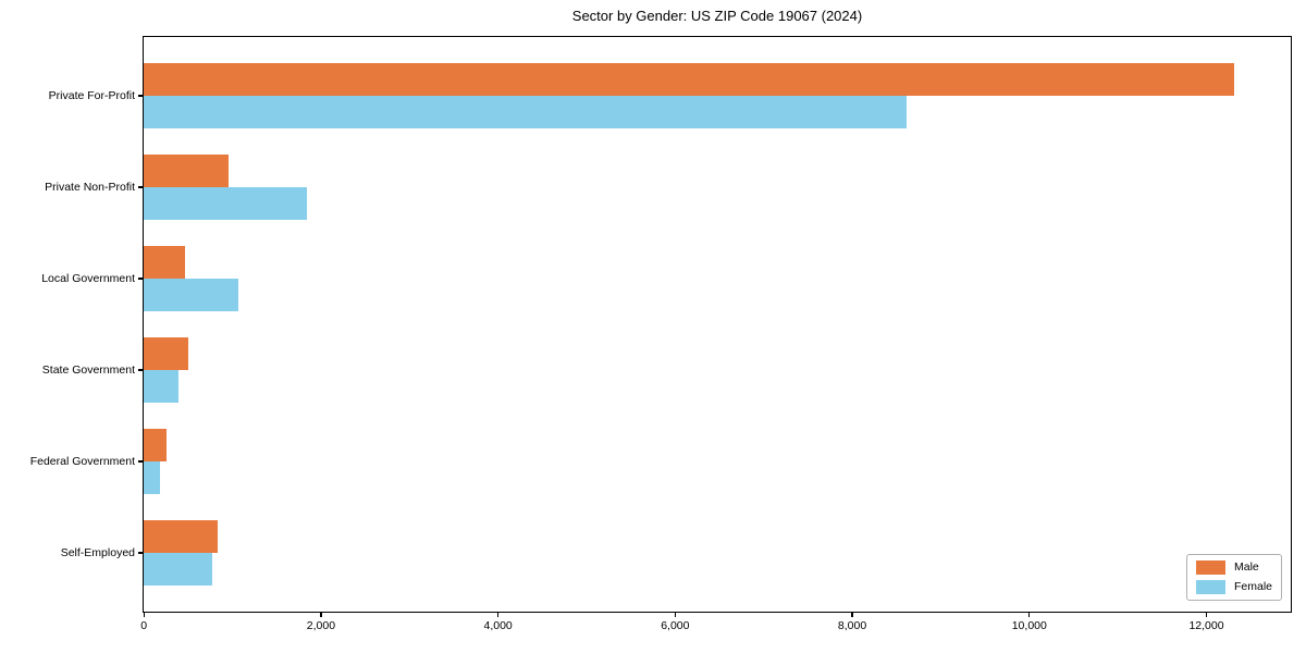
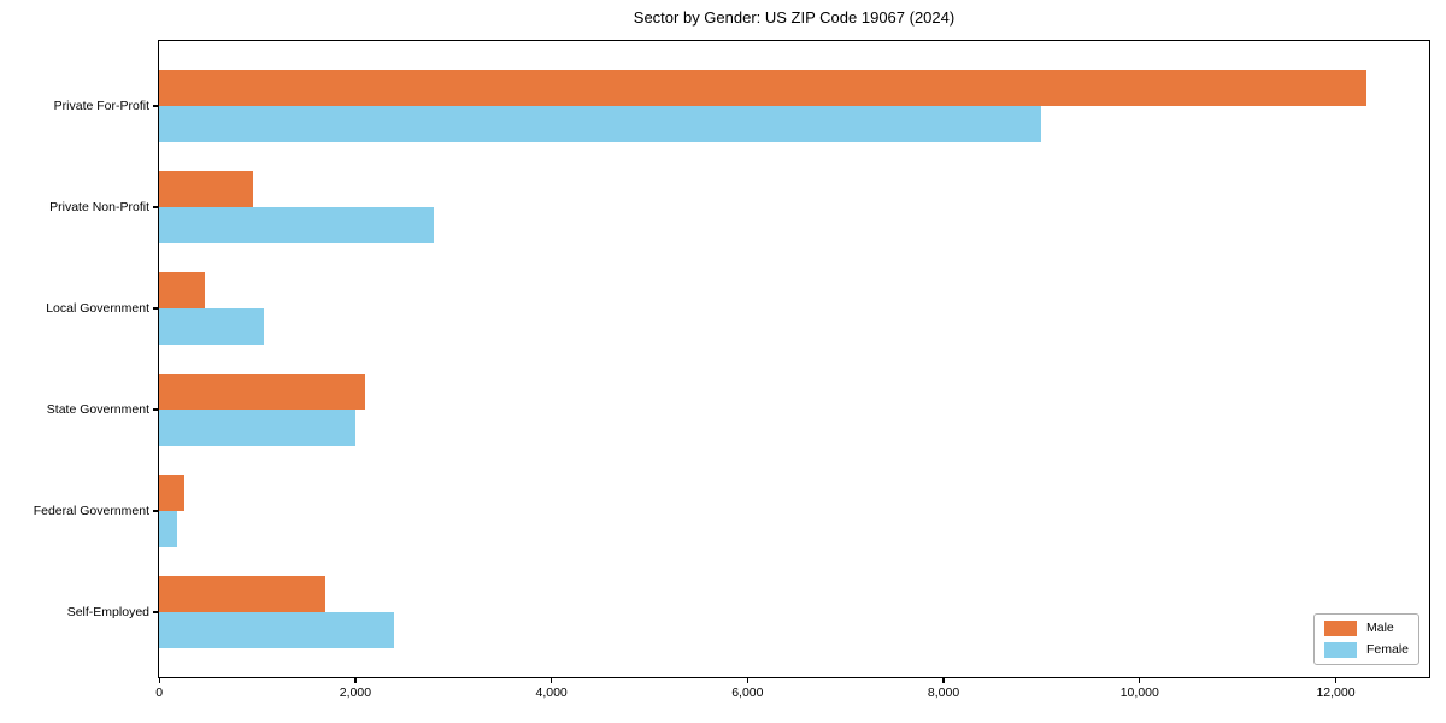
Female/Private For-Profit: 8600 -> 9000
Female/Private Non-Profit: 1800 -> 2800
Male/State Government: 500 -> 2100
Female/State Government: 400 -> 2000
Male/Self-Employed: 800 -> 1700
Female/Self-Employed: 800 -> 2400
